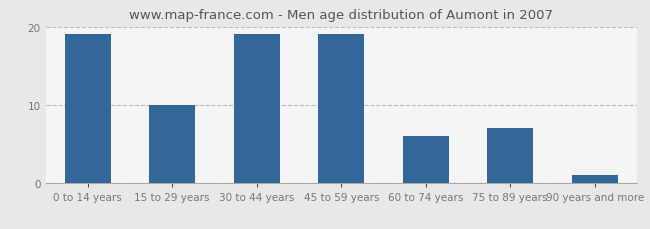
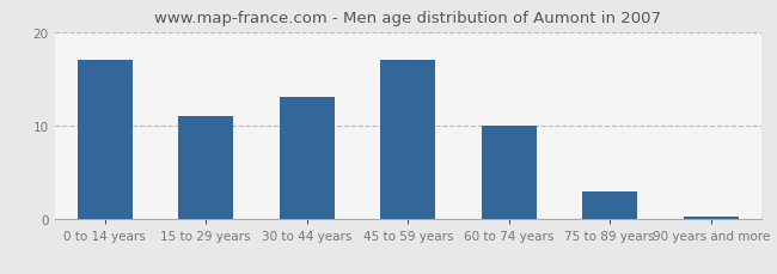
0 to 14 years: 19.0 -> 17.0
15 to 29 years: 10.0 -> 11.0
30 to 44 years: 19.0 -> 13.0
45 to 59 years: 19.0 -> 17.0
60 to 74 years: 6.0 -> 10.0
75 to 89 years: 7.0 -> 3.0
90 years and more: 1.0 -> 0.2
